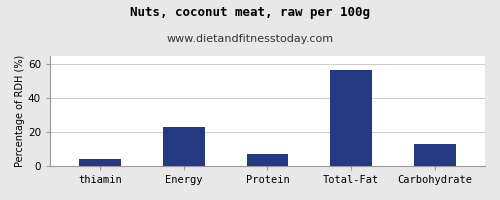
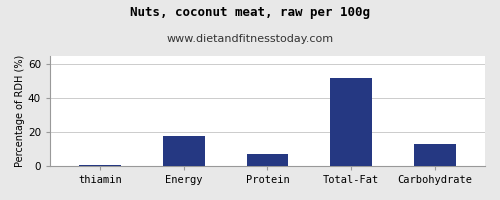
thiamin: 4 -> 0
Energy: 23 -> 18
Total-Fat: 57 -> 52
